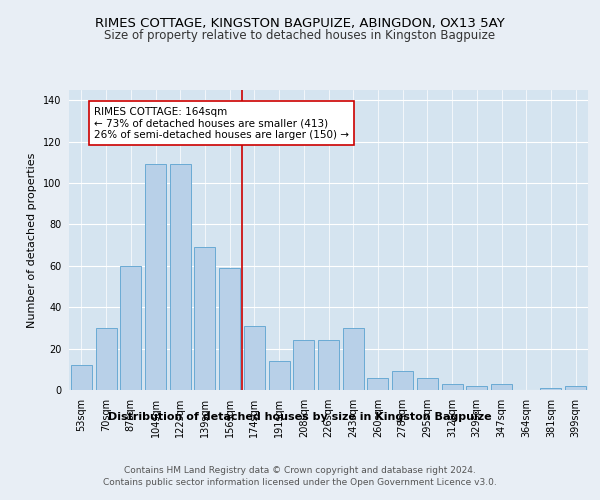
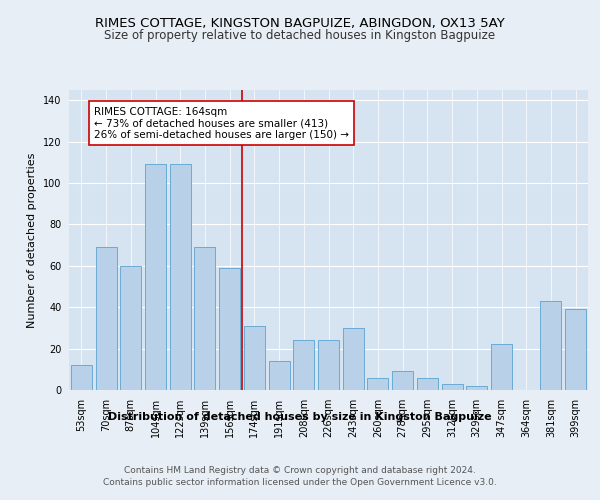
70sqm: 30 -> 69
347sqm: 3 -> 22
381sqm: 1 -> 43
399sqm: 2 -> 39
